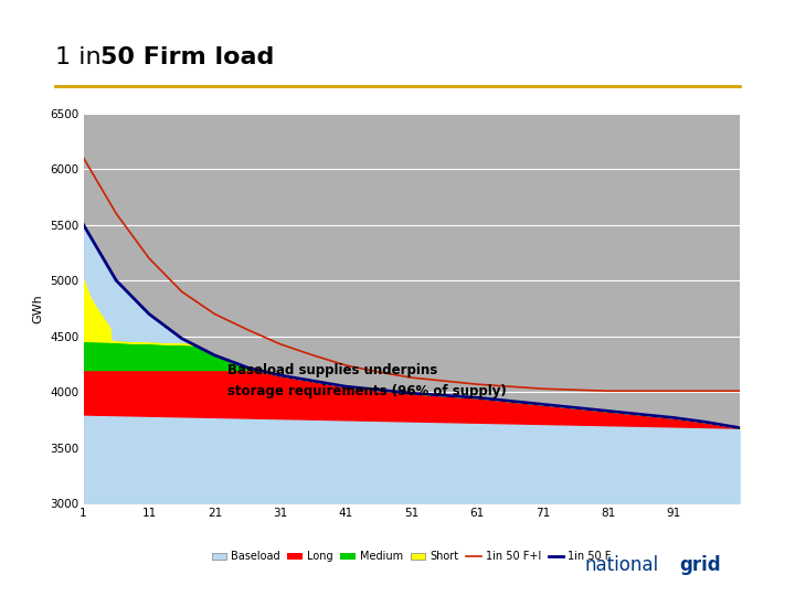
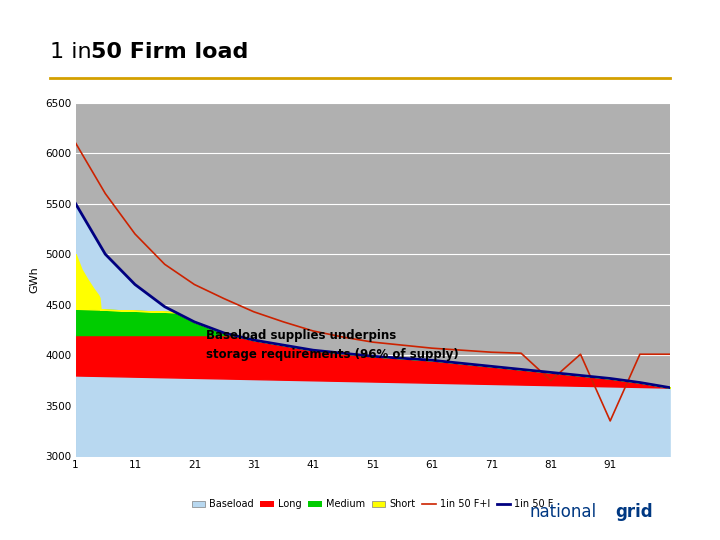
1in 50 F+I/81: 4010 -> 3750
1in 50 F+I/91: 4010 -> 3350
